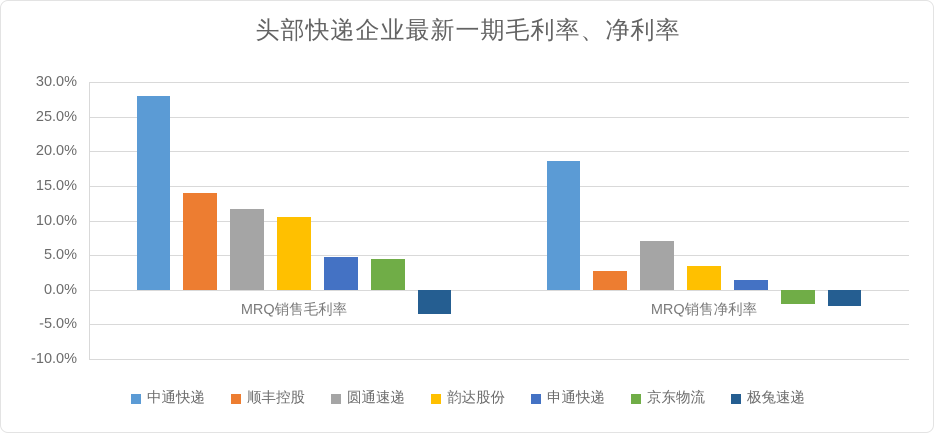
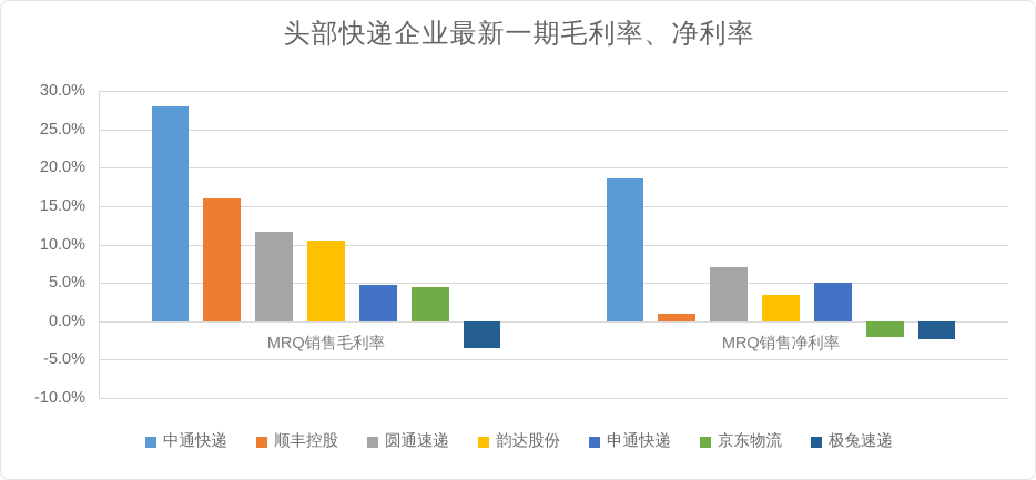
顺丰控股/MRQ销售毛利率: 14% -> 16%
顺丰控股/MRQ销售净利率: 3% -> 1%
申通快递/MRQ销售净利率: 1% -> 5%
